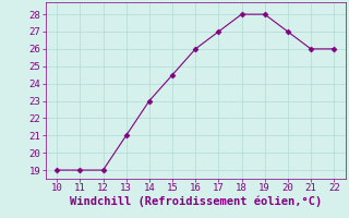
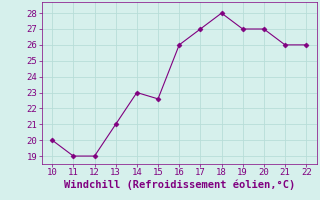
10: 19.0 -> 20.0
15: 24.5 -> 22.6
19: 28.0 -> 27.0
